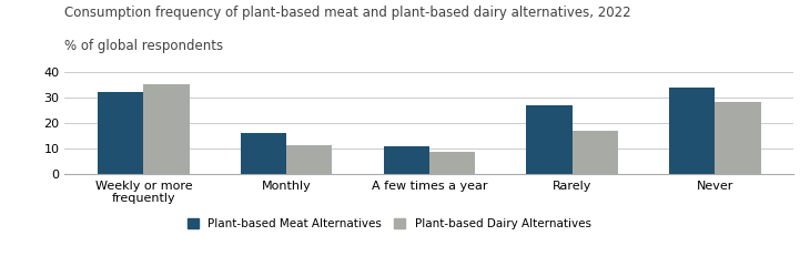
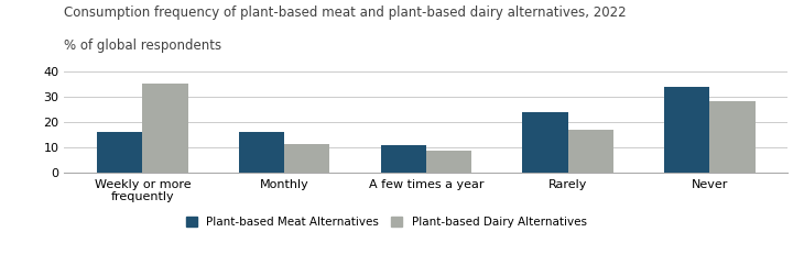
Plant-based Meat Alternatives/Weekly or more frequently: 32 -> 16
Plant-based Meat Alternatives/Rarely: 27 -> 24
